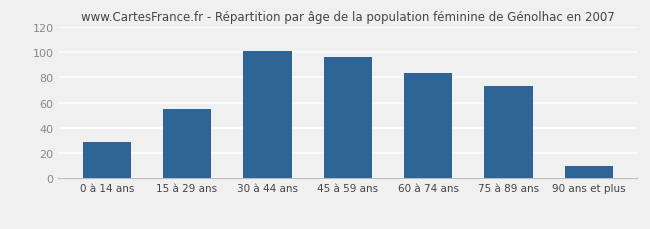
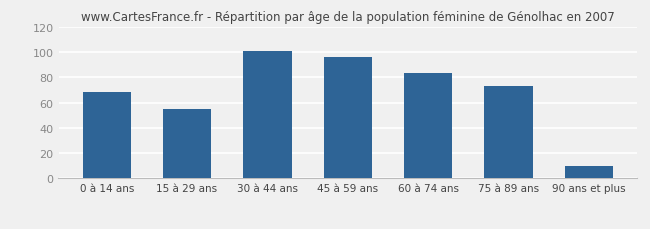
0 à 14 ans: 29 -> 68
